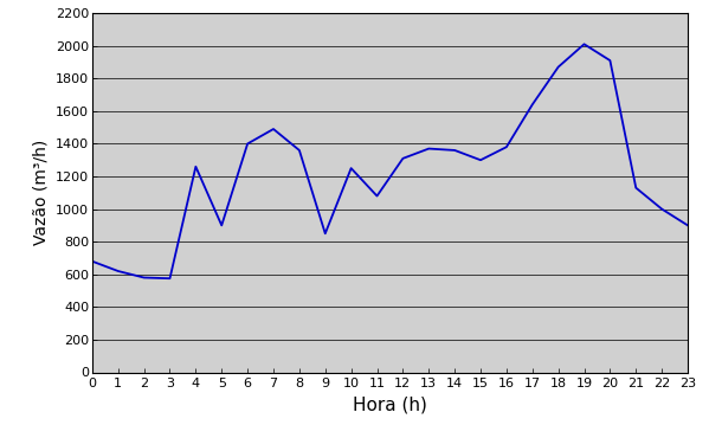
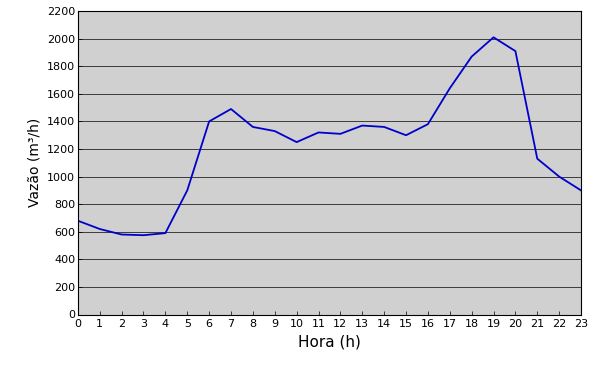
4: 1260 -> 590
9: 850 -> 1330
11: 1080 -> 1320
